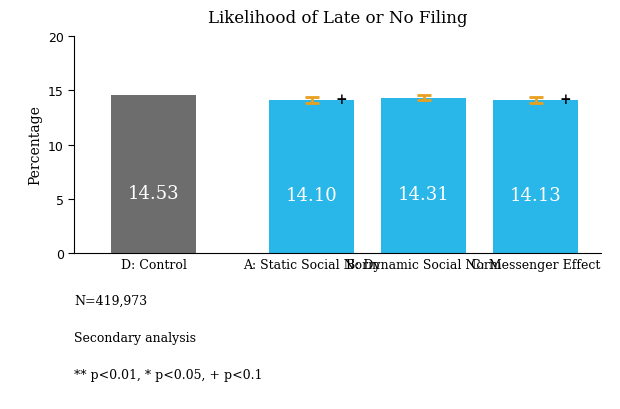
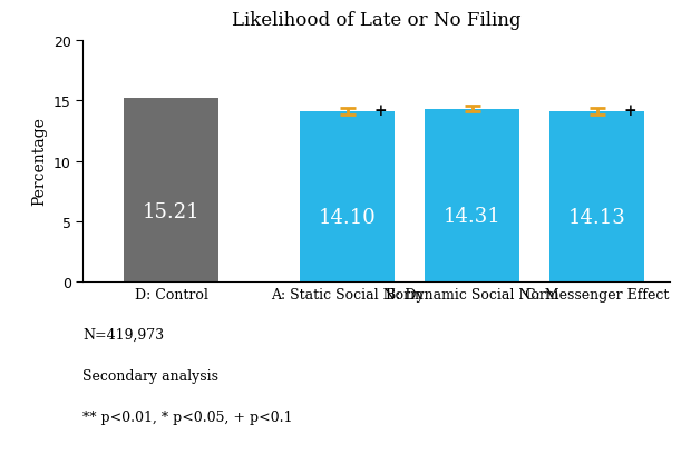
D: Control: 14.53 -> 15.21
